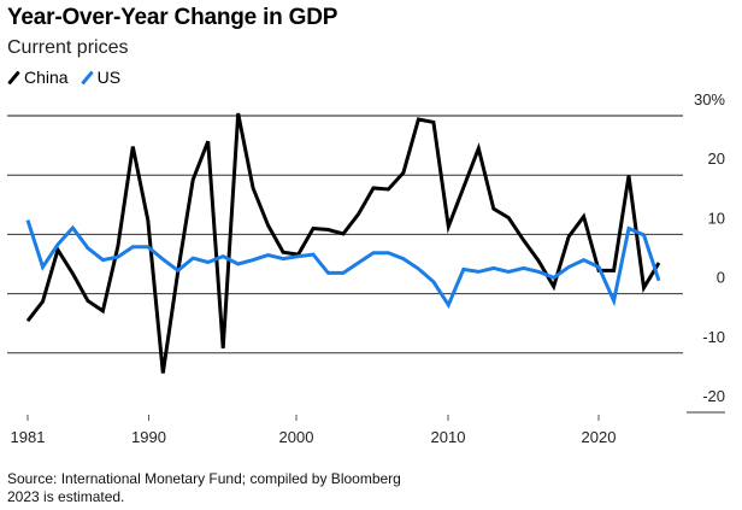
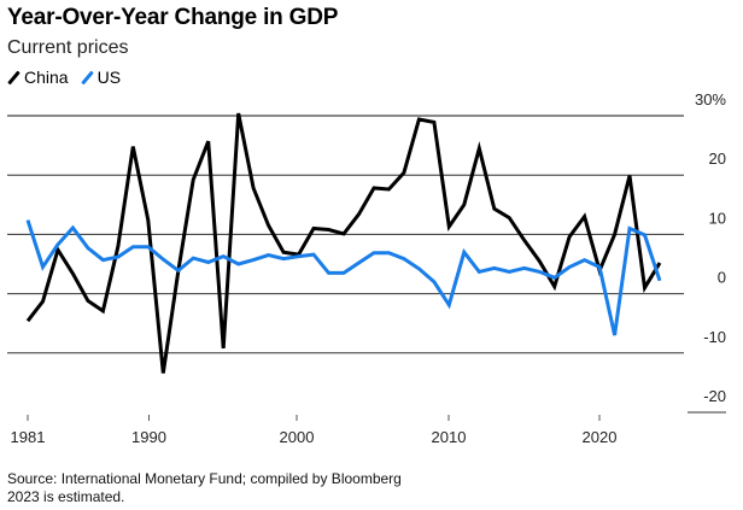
China/2010: 18% -> 15%
US/2010: 4% -> 7%
China/2020: 4% -> 10%
US/2020: -1% -> -7%
